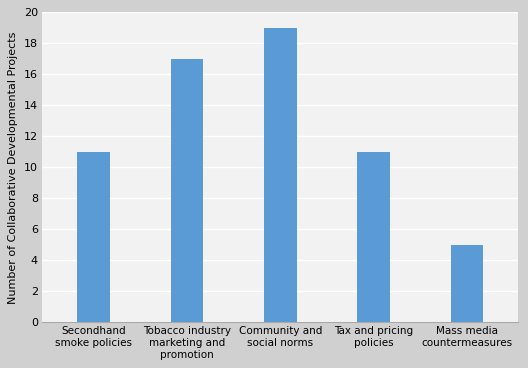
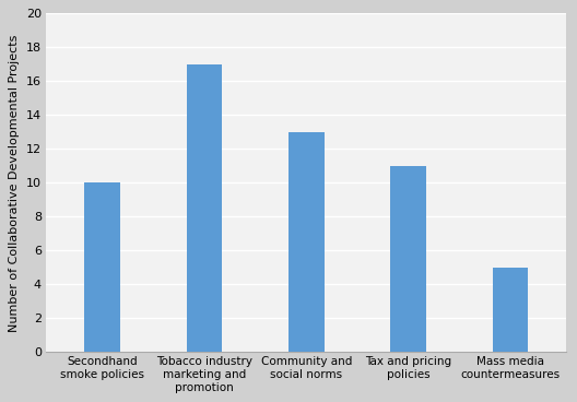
Secondhand smoke policies: 11 -> 10
Community and social norms: 19 -> 13
